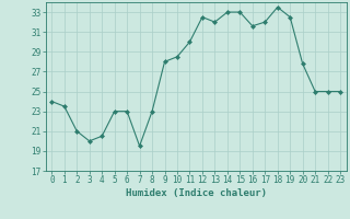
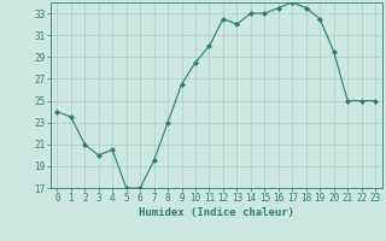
5: 23.0 -> 17.0
6: 23.0 -> 17.0
9: 28.0 -> 26.5
16: 31.6 -> 33.5
17: 32.0 -> 34.0
20: 27.8 -> 29.5
